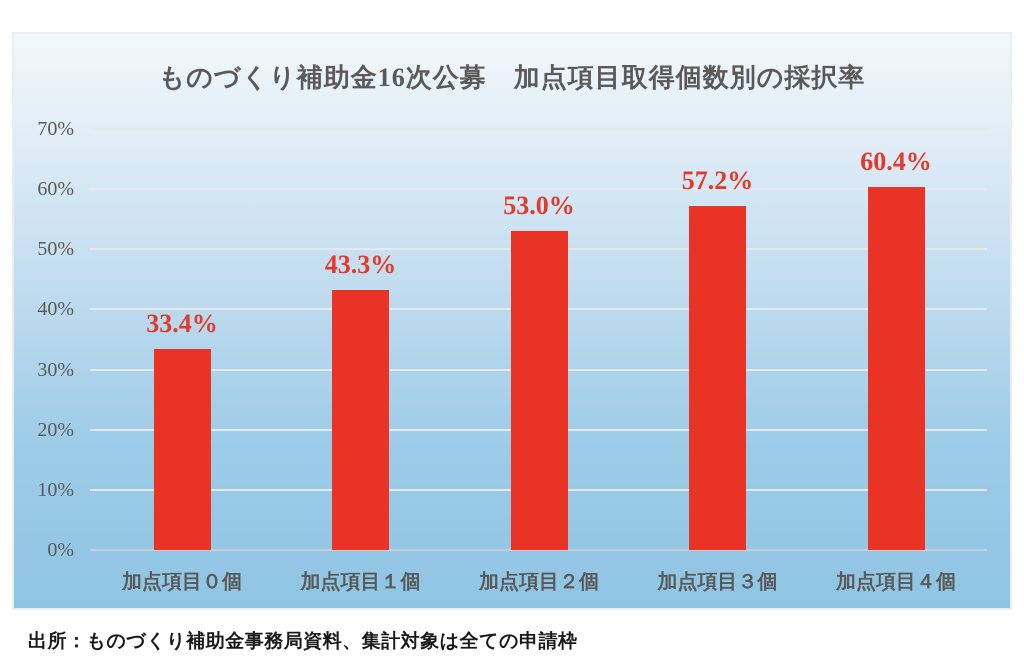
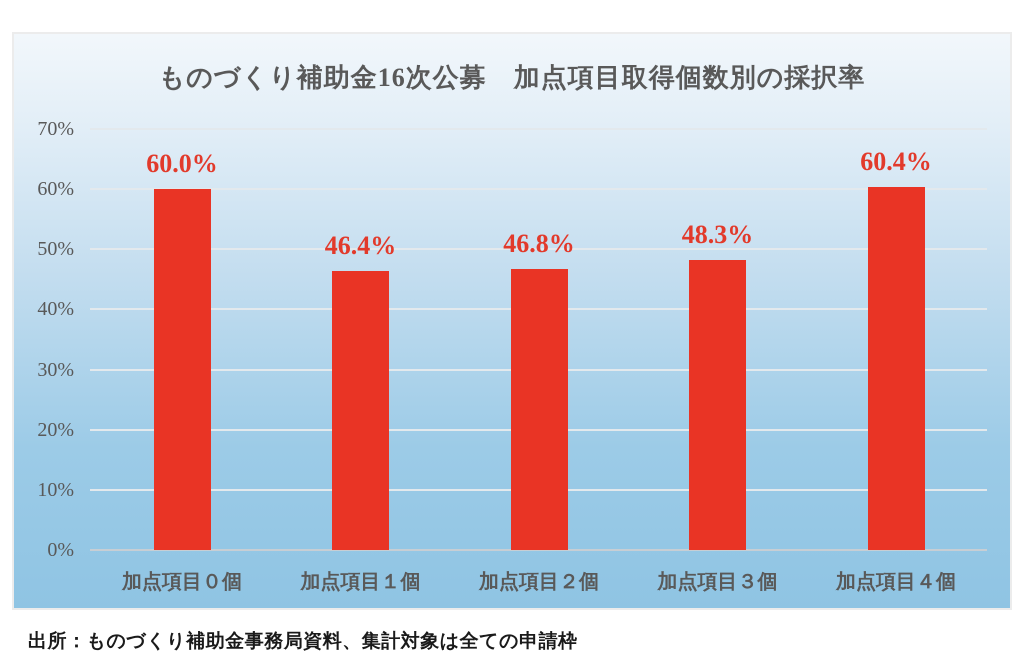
加点項目０個: 33.4% -> 60.0%
加点項目１個: 43.3% -> 46.4%
加点項目２個: 53.0% -> 46.8%
加点項目３個: 57.2% -> 48.3%
